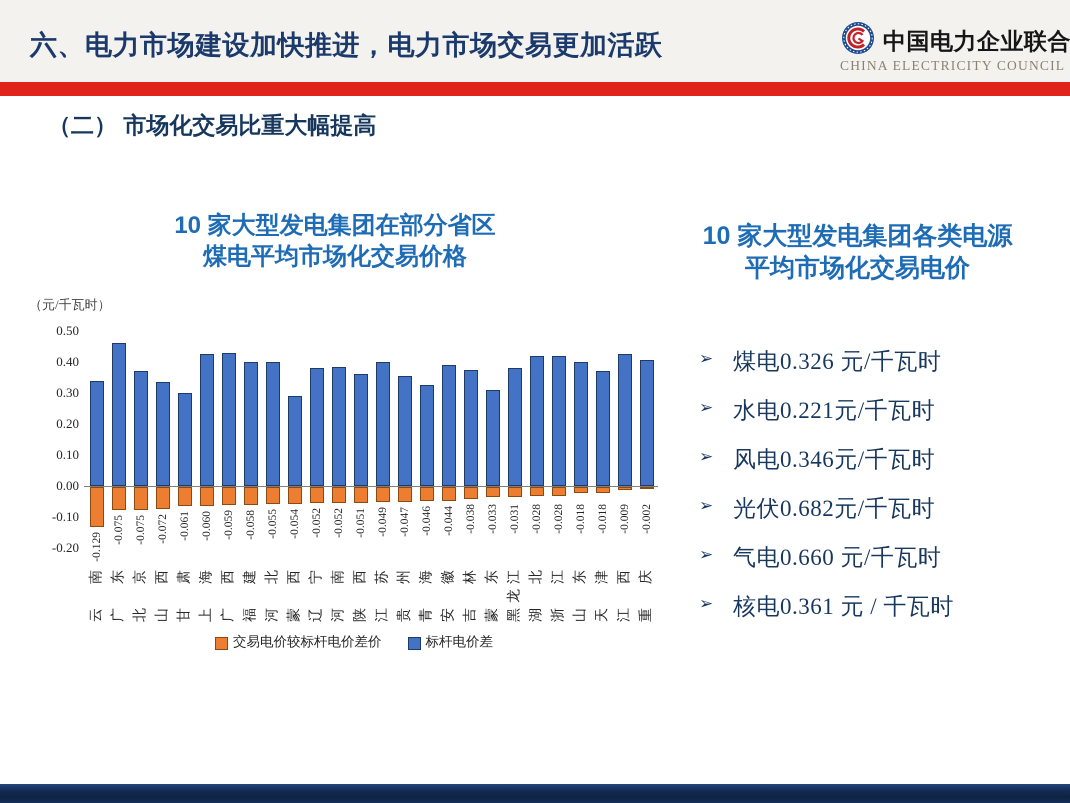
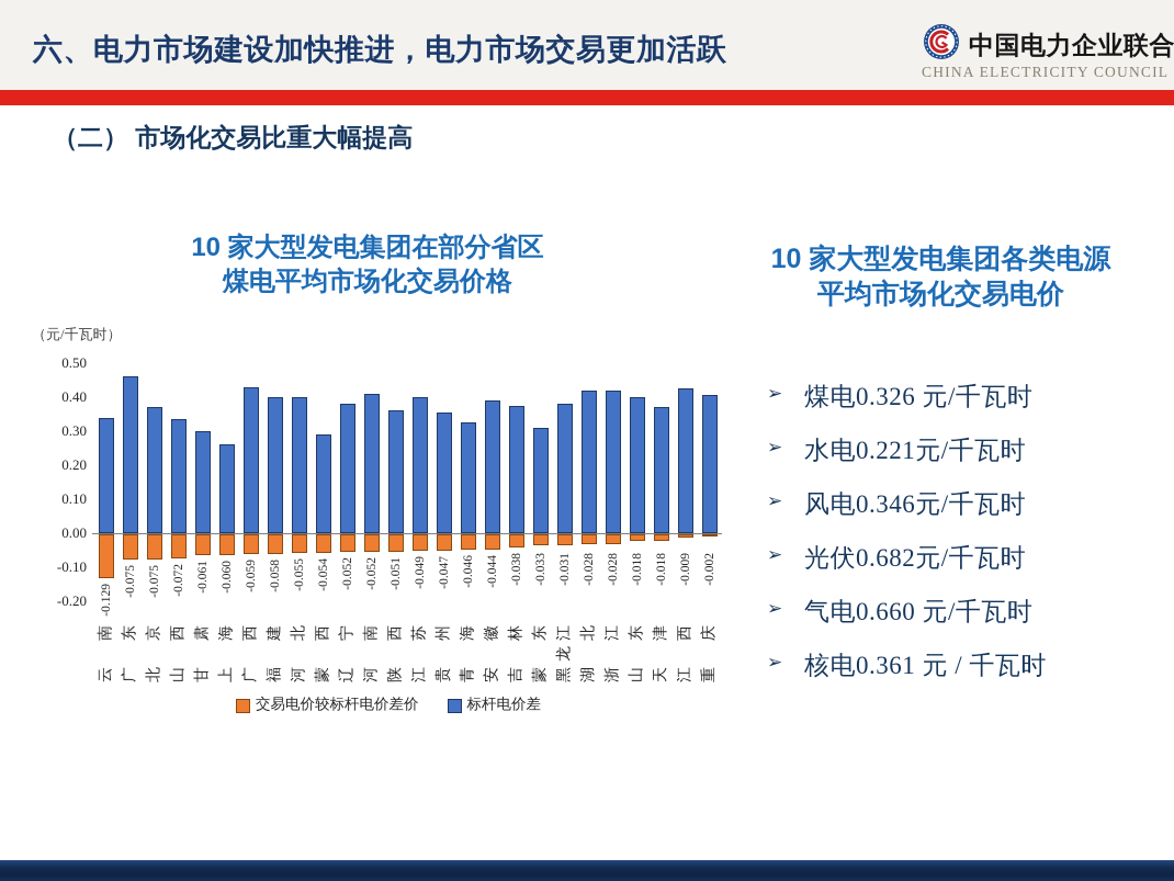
标杆电价差/上海: 0.42 -> 0.26
标杆电价差/河南: 0.39 -> 0.41
